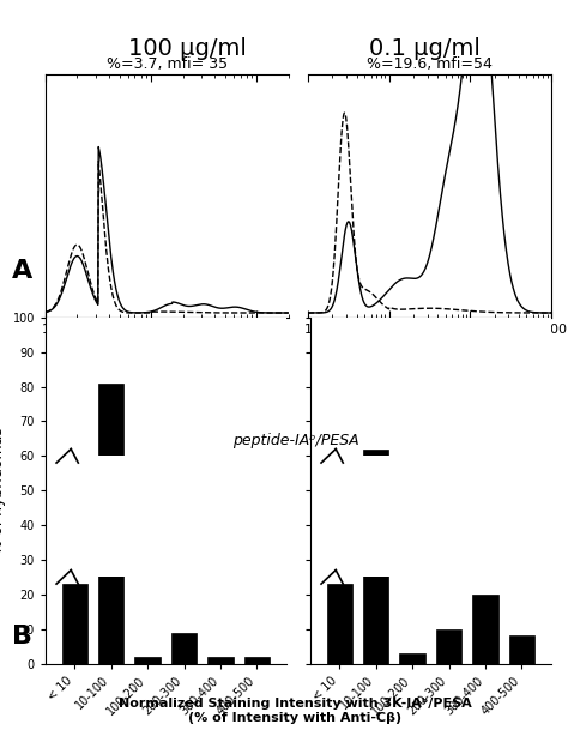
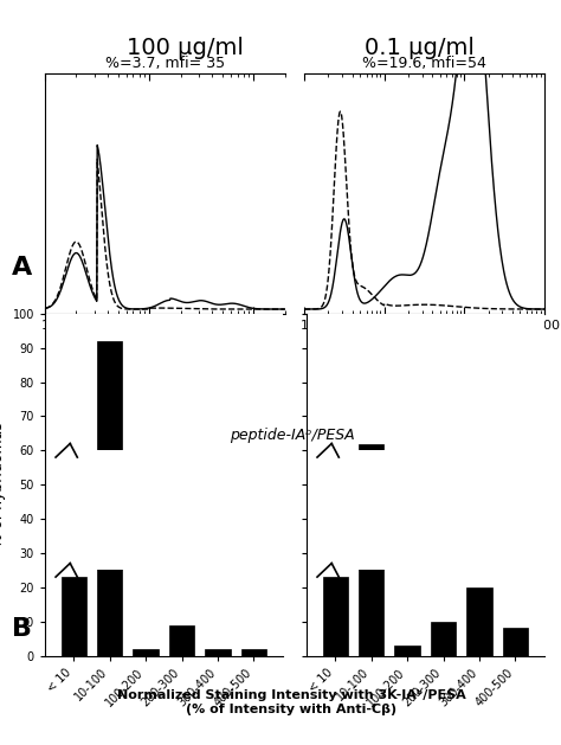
10-100: 81 -> 92
